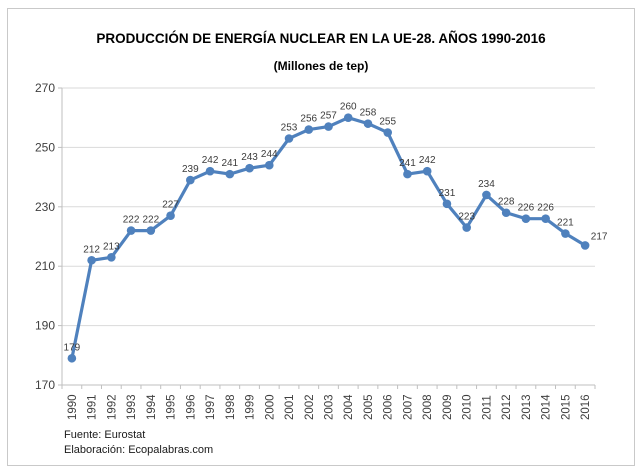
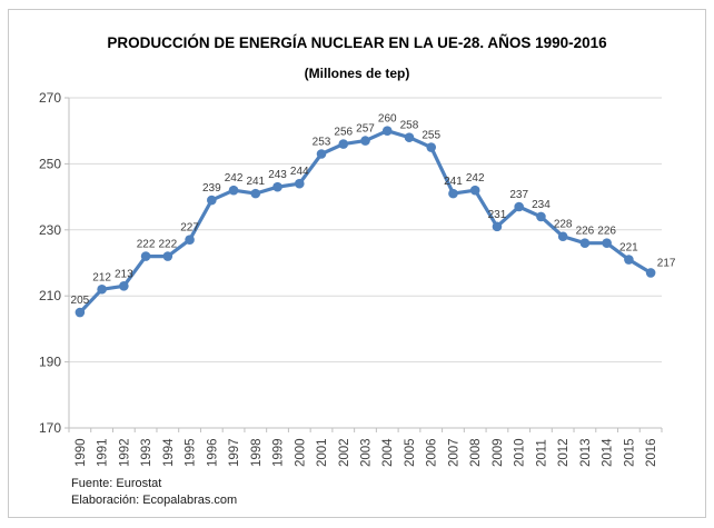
1990: 179 -> 205
2010: 223 -> 237
